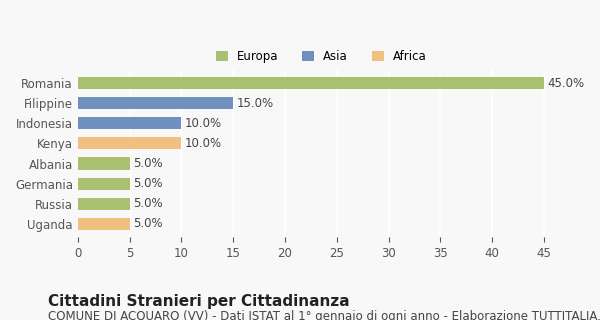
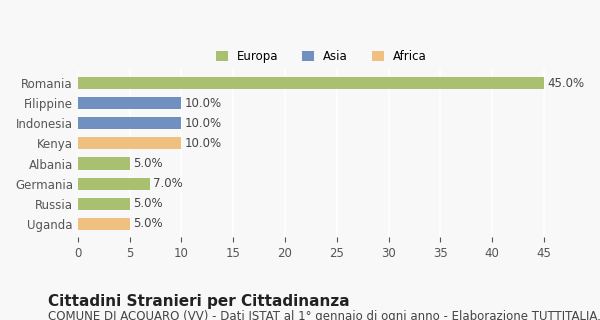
Filippine: 15.0% -> 10.0%
Germania: 5.0% -> 7.0%
